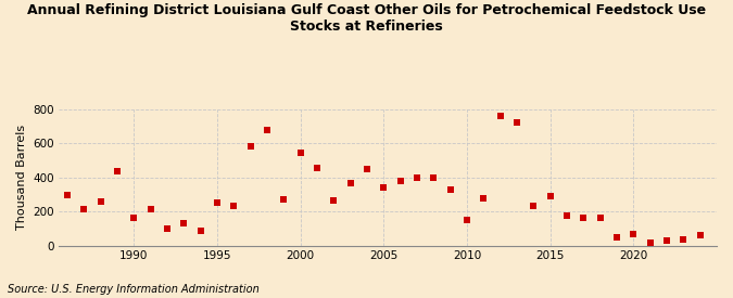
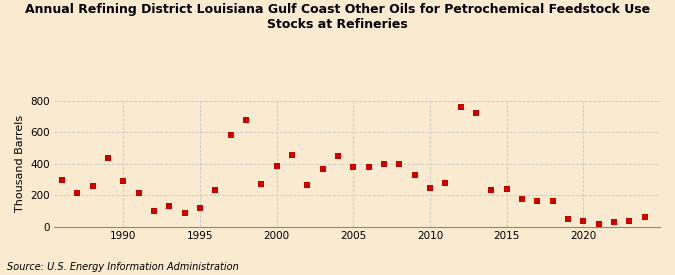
1990: 160 -> 290
1995: 250 -> 120
2000: 540 -> 380
2005: 340 -> 380
2010: 150 -> 240
2015: 290 -> 240
2020: 70 -> 40
